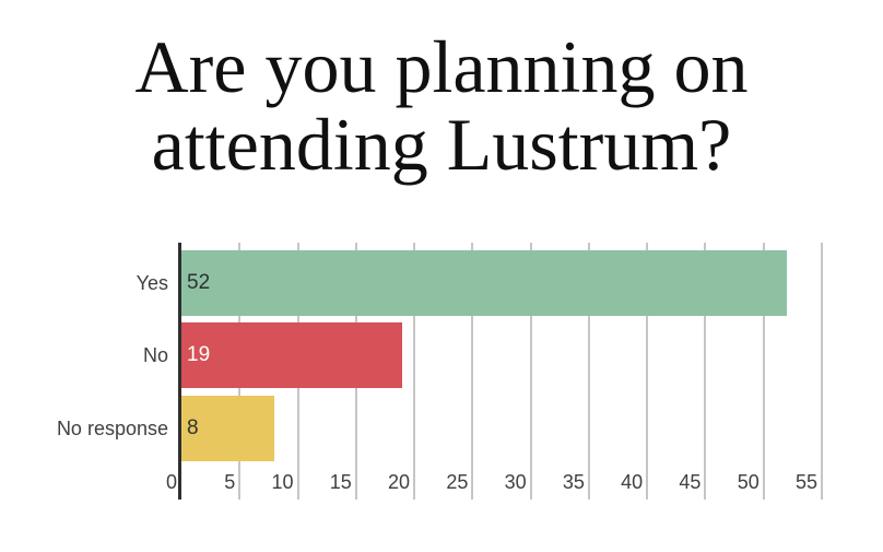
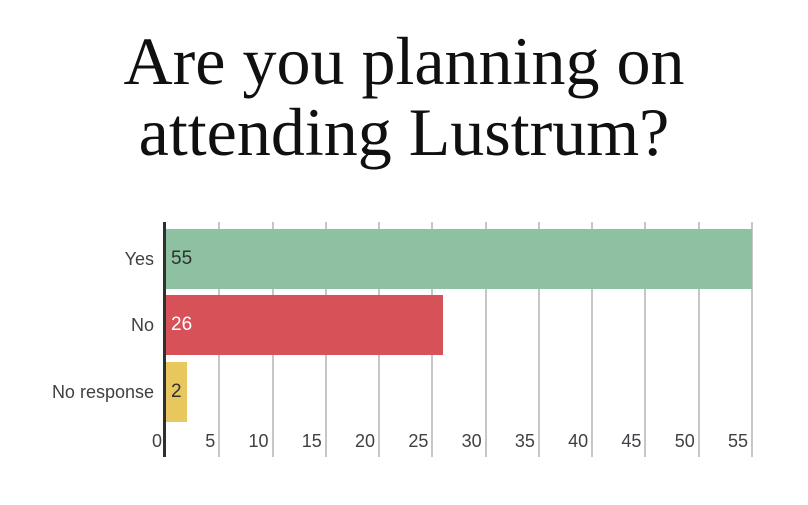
Yes: 52 -> 55
No: 19 -> 26
No response: 8 -> 2
